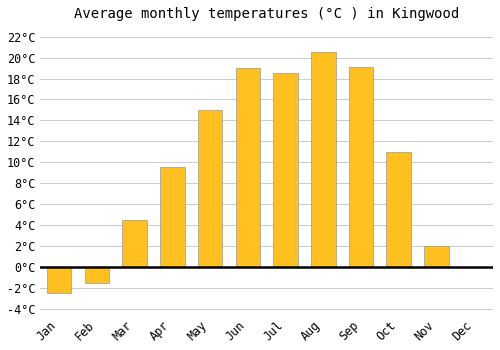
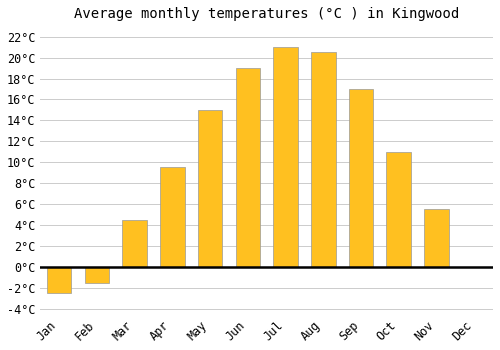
Jul: 18.5°C -> 21.0°C
Sep: 19.1°C -> 17.0°C
Nov: 2.0°C -> 5.5°C
